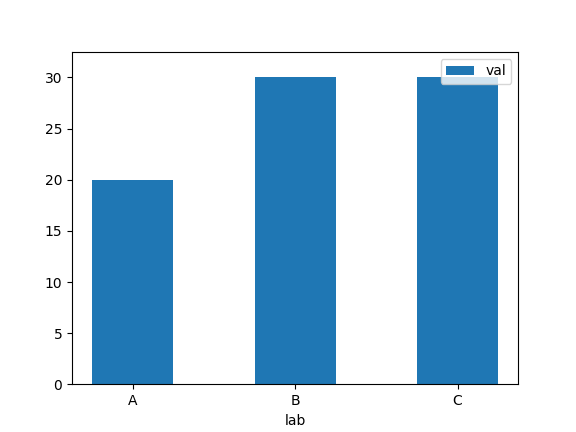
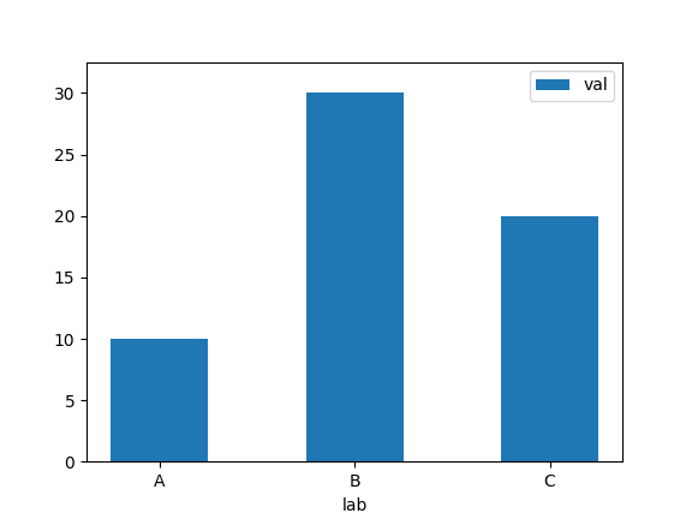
A: 20 -> 10
C: 30 -> 20
